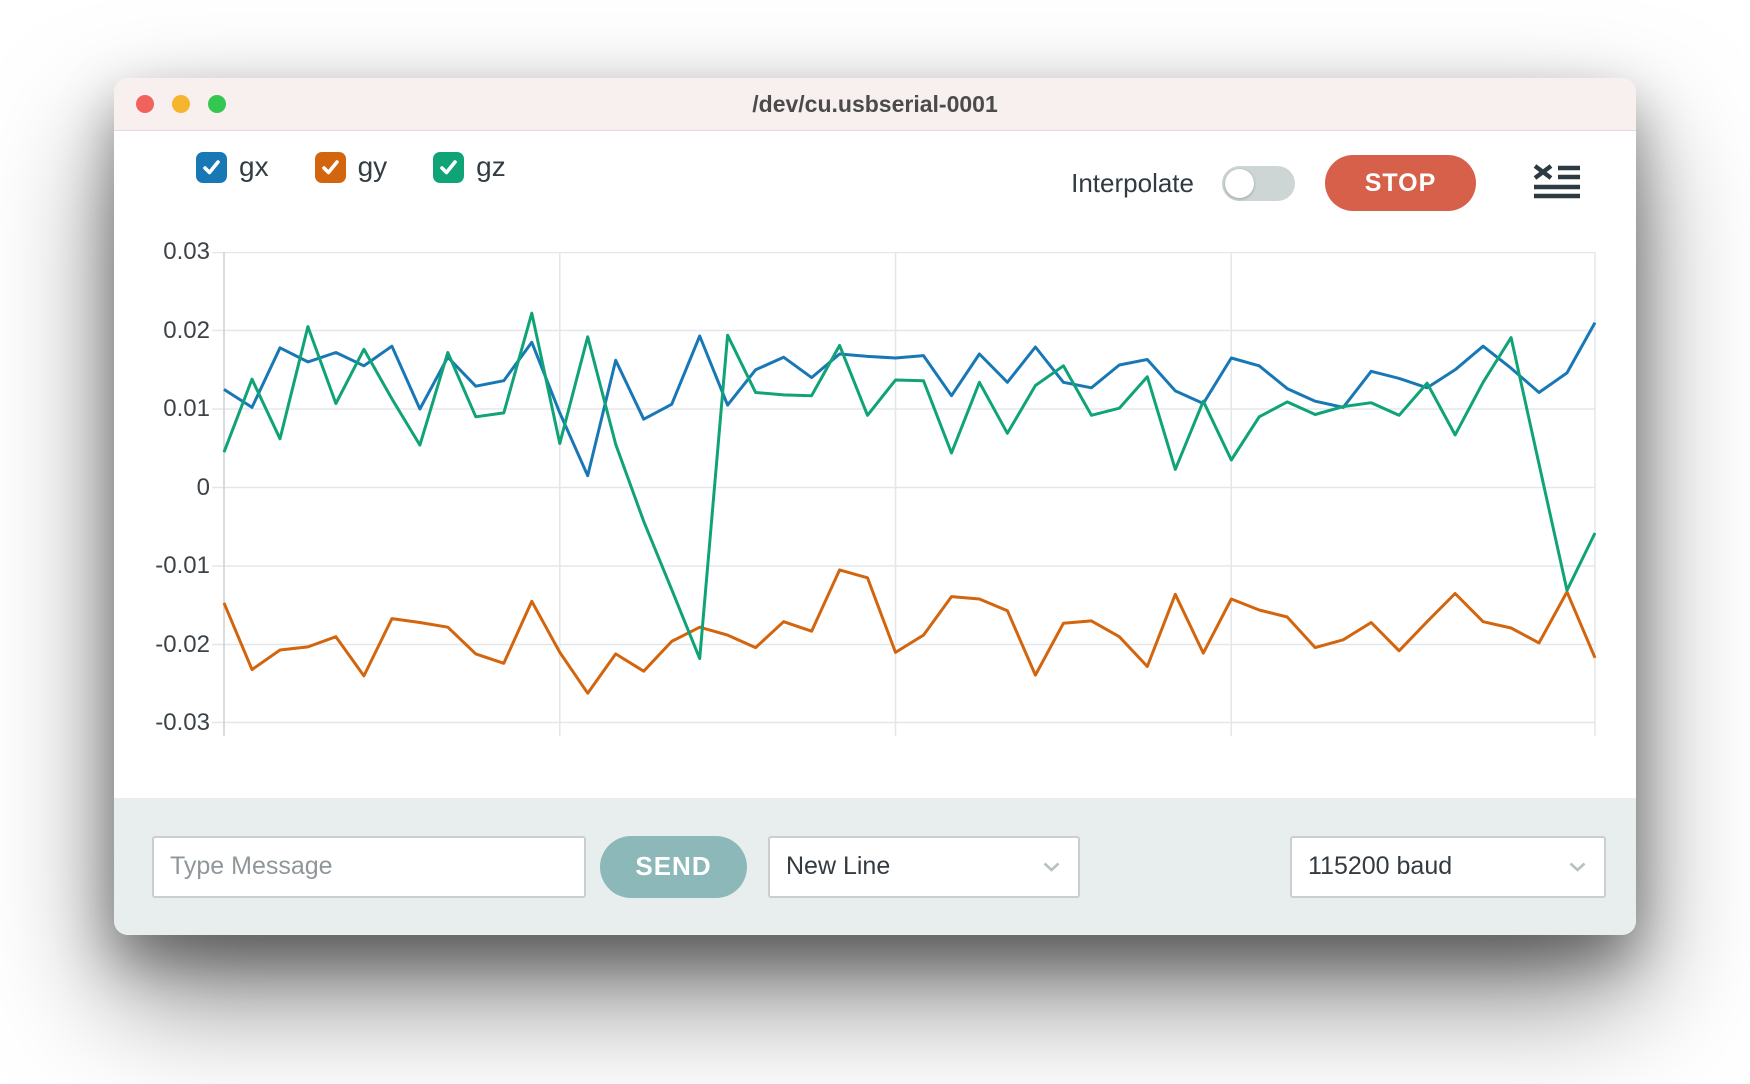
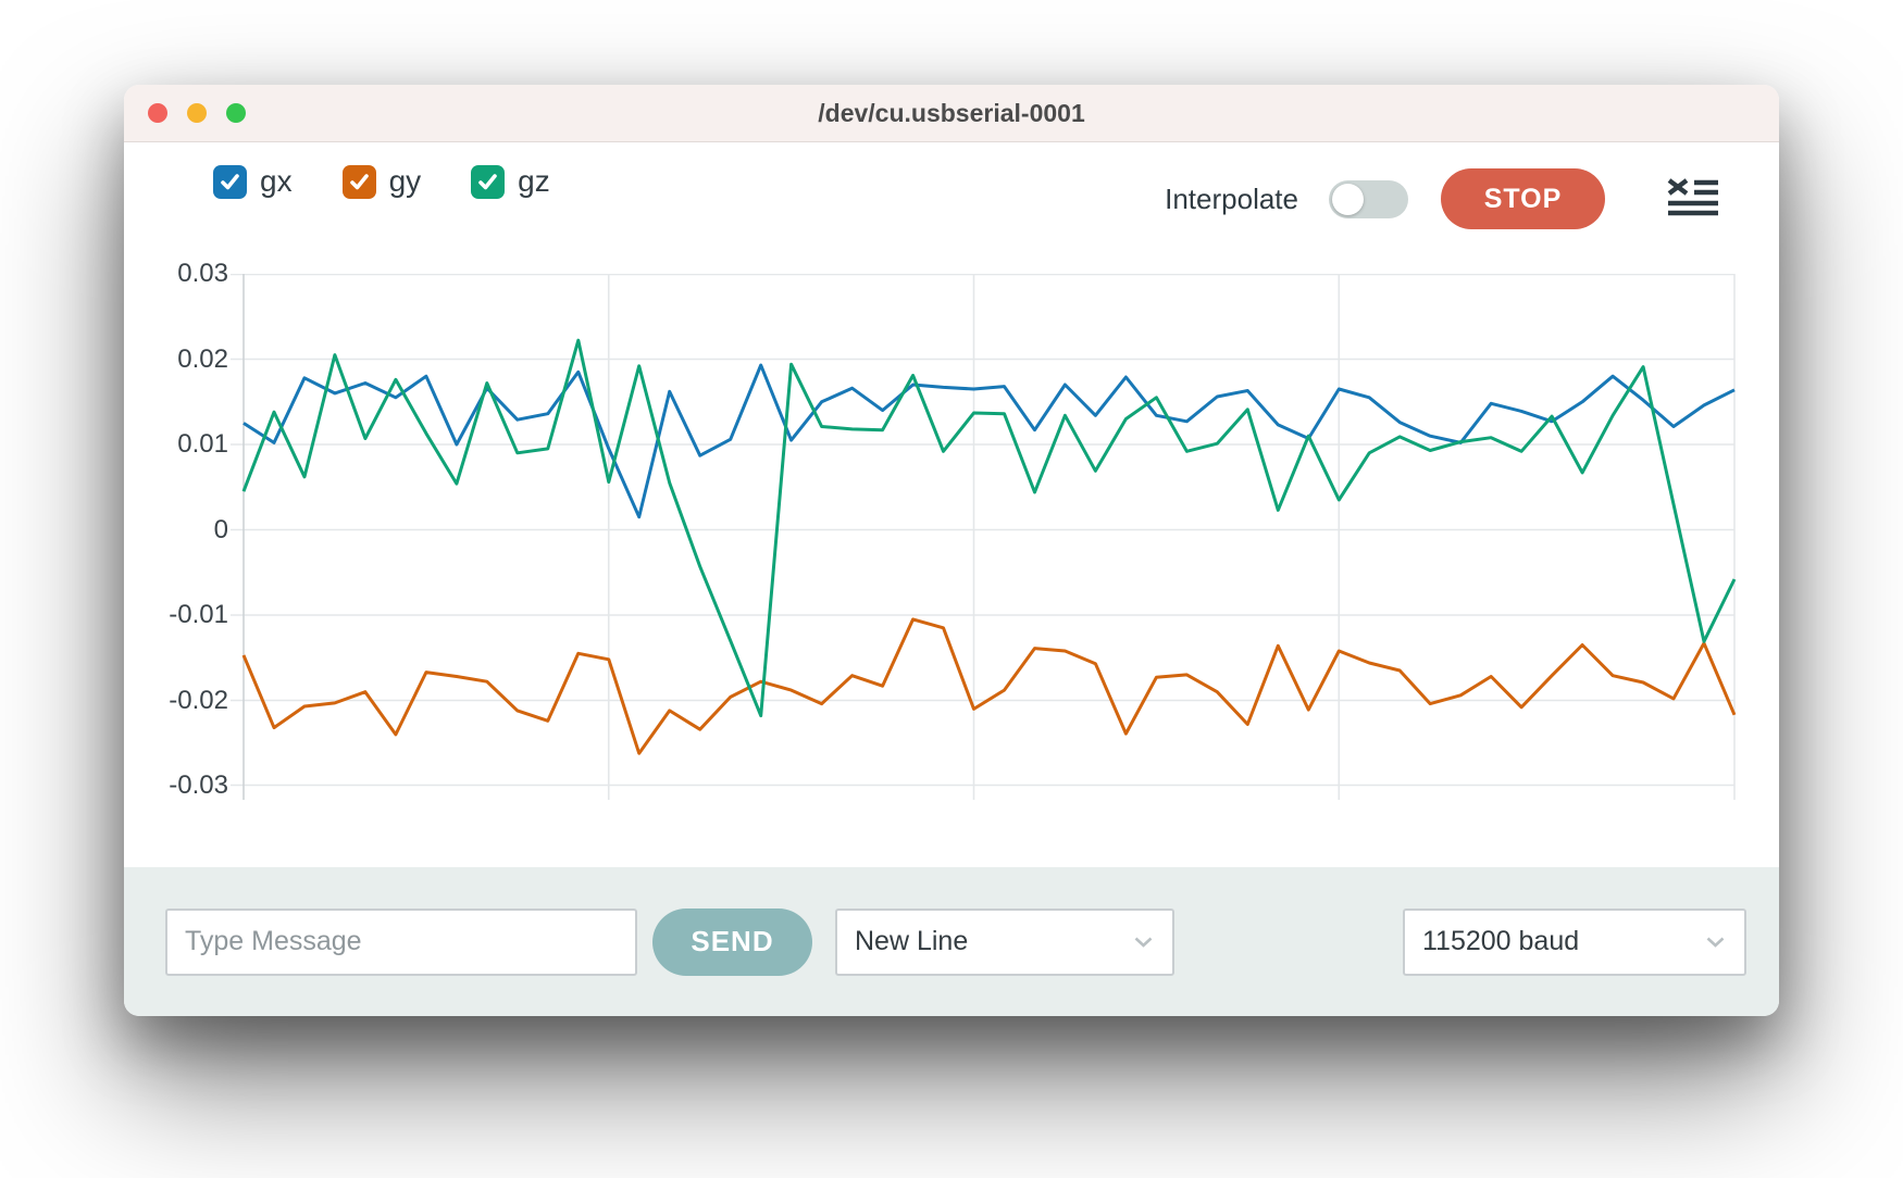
gy/1391: -0.021 -> -0.015
gx/1428: 0.021 -> 0.016
